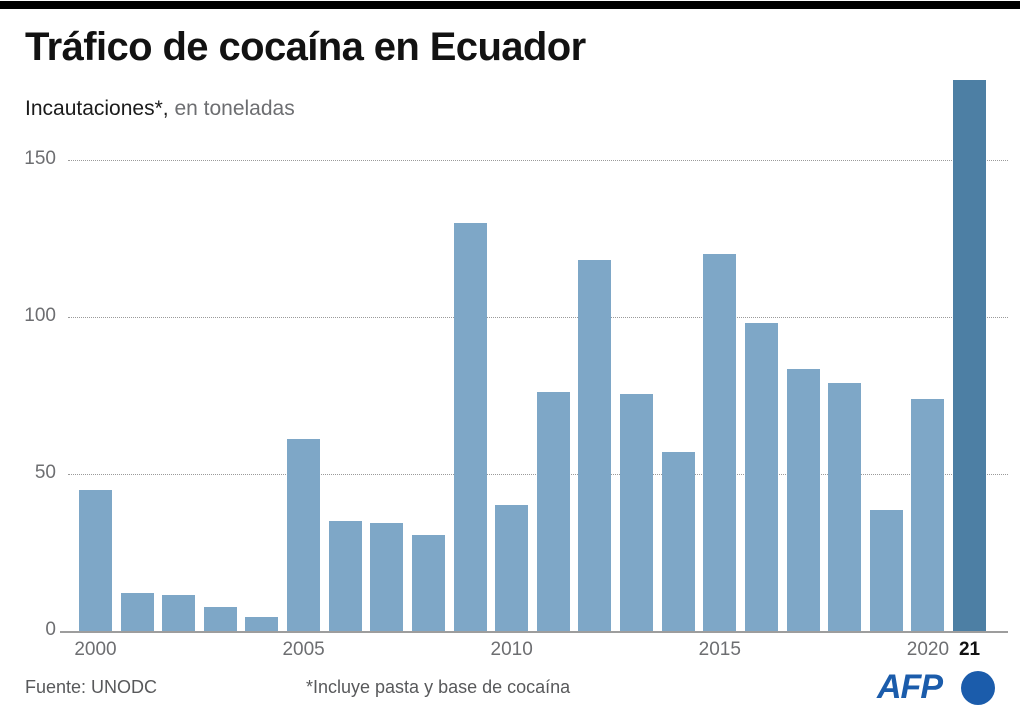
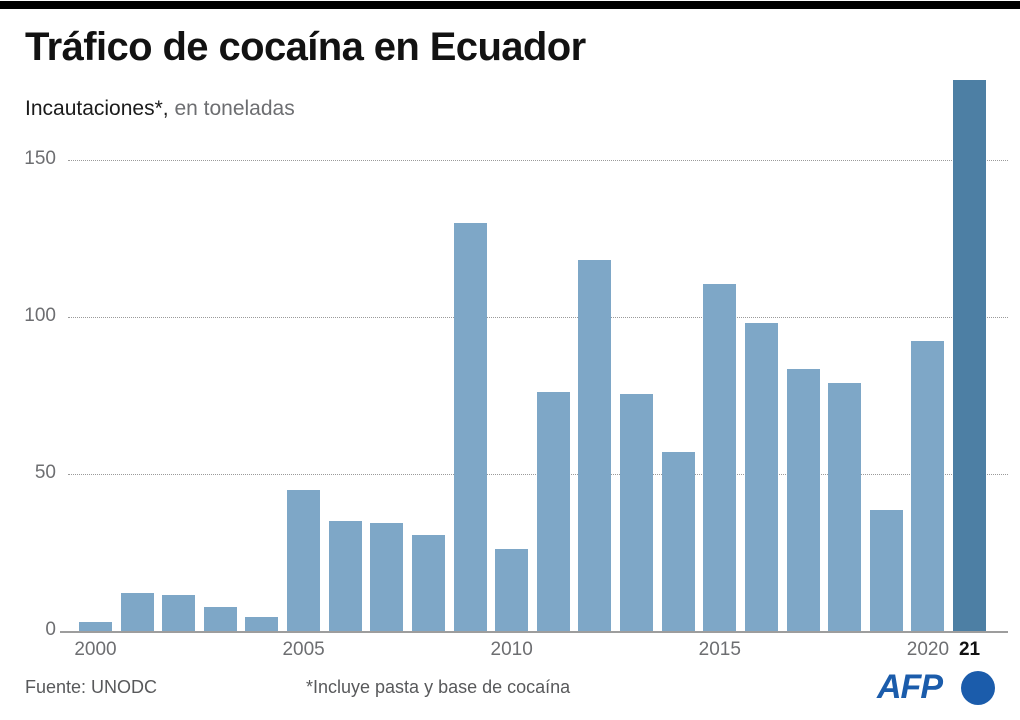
2000: 45 -> 3
2005: 61 -> 45
2010: 40 -> 26
2015: 120 -> 110
2020: 74 -> 92
